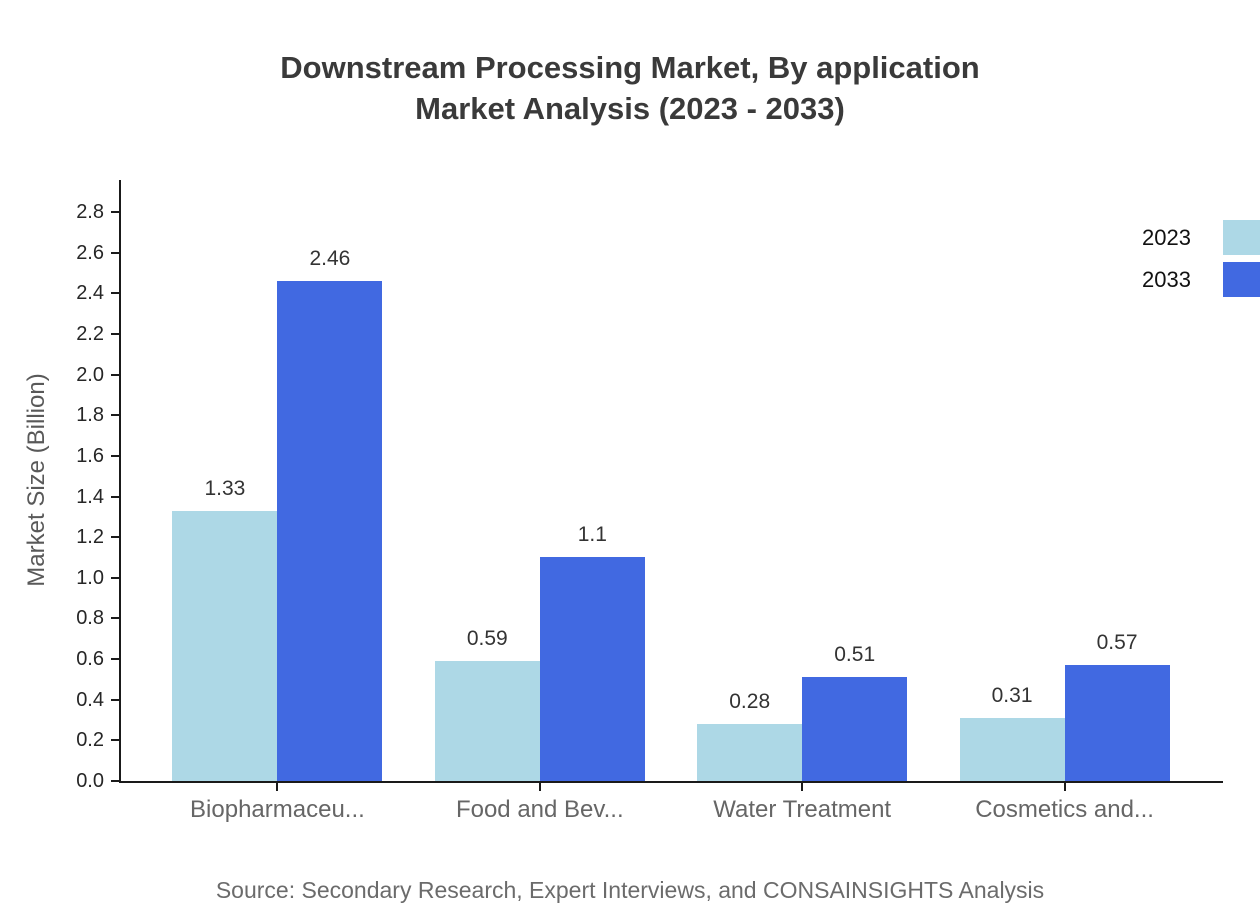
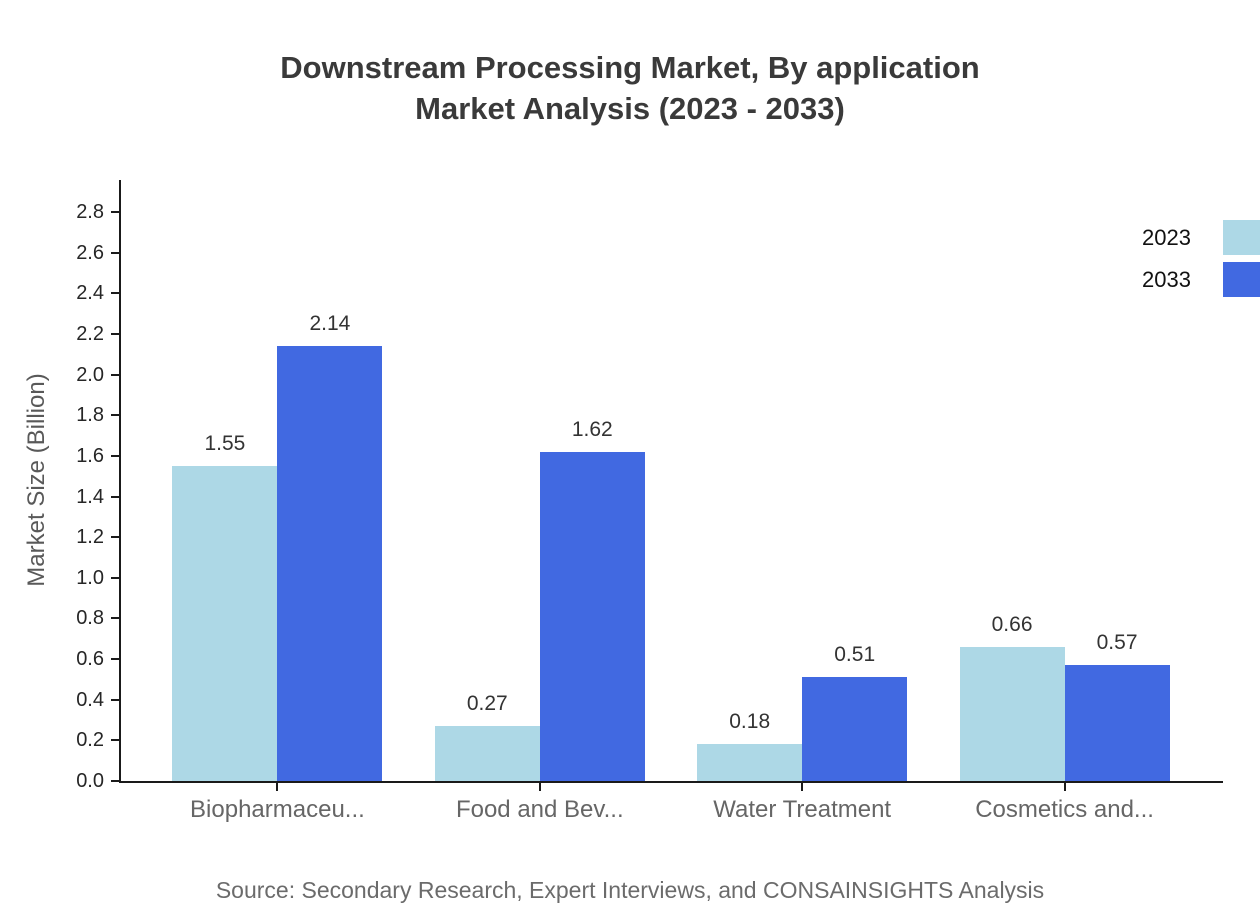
2023/Biopharmaceu...: 1.33 -> 1.55
2033/Biopharmaceu...: 2.46 -> 2.14
2023/Food and Bev...: 0.59 -> 0.27
2033/Food and Bev...: 1.1 -> 1.62
2023/Water Treatment: 0.28 -> 0.18
2023/Cosmetics and...: 0.31 -> 0.66
